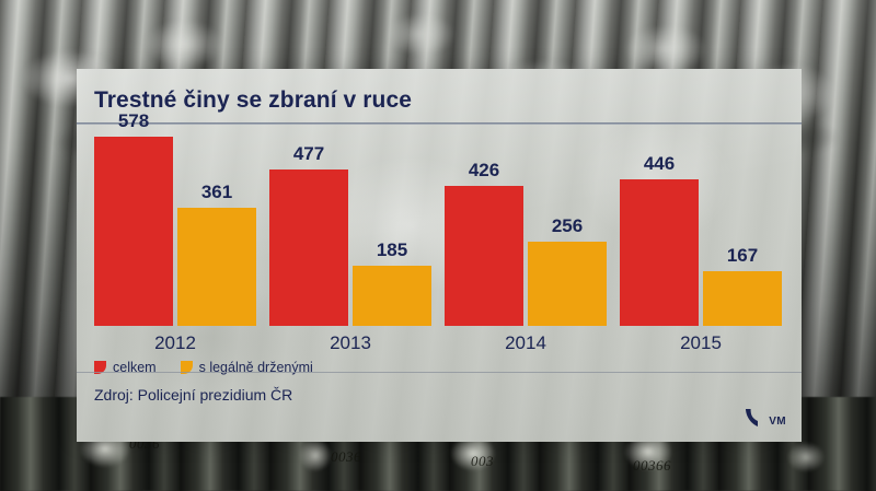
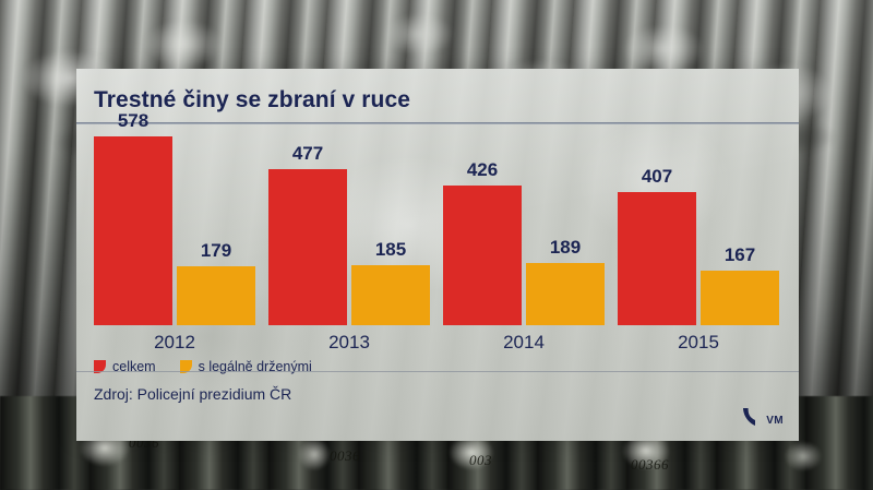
s legálně drženými/2012: 361 -> 179
s legálně drženými/2014: 256 -> 189
celkem/2015: 446 -> 407
